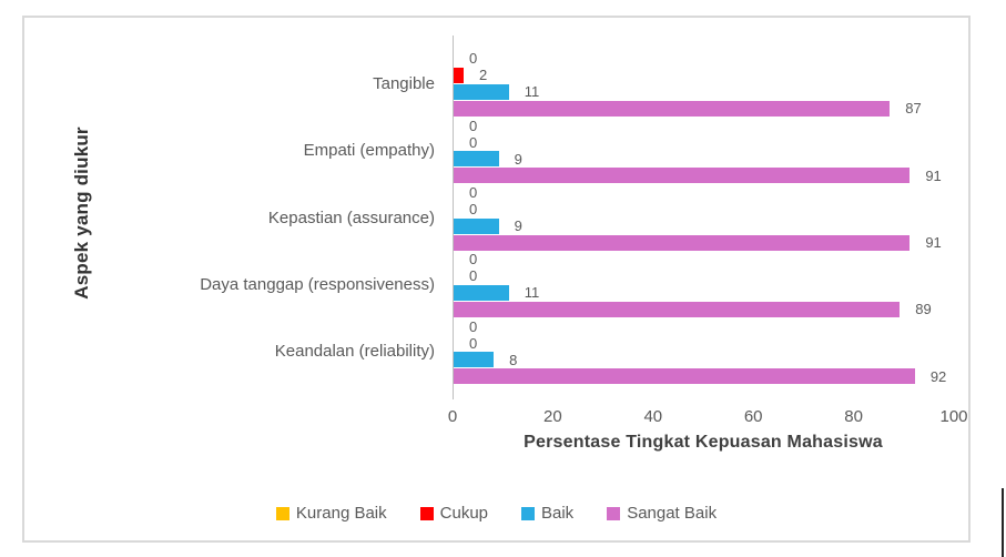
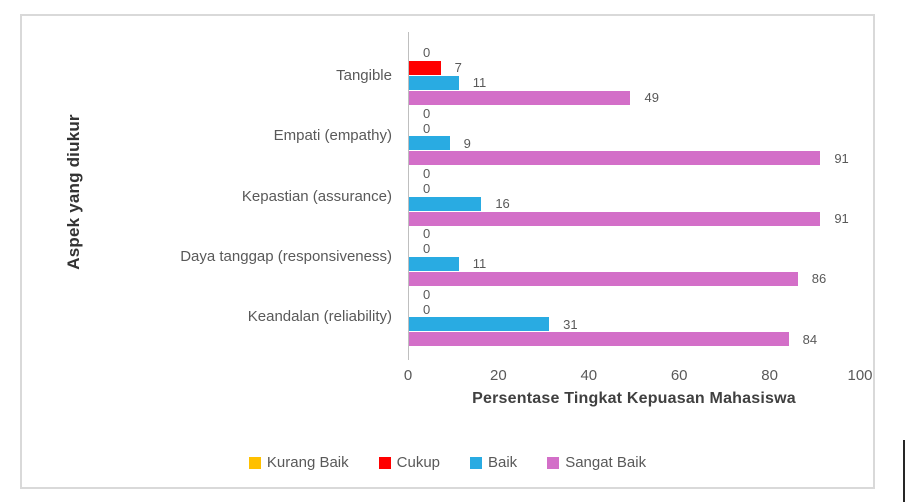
Cukup/Tangible: 2 -> 7
Sangat Baik/Tangible: 87 -> 49
Baik/Kepastian (assurance): 9 -> 16
Sangat Baik/Daya tanggap (responsiveness): 89 -> 86
Baik/Keandalan (reliability): 8 -> 31
Sangat Baik/Keandalan (reliability): 92 -> 84
